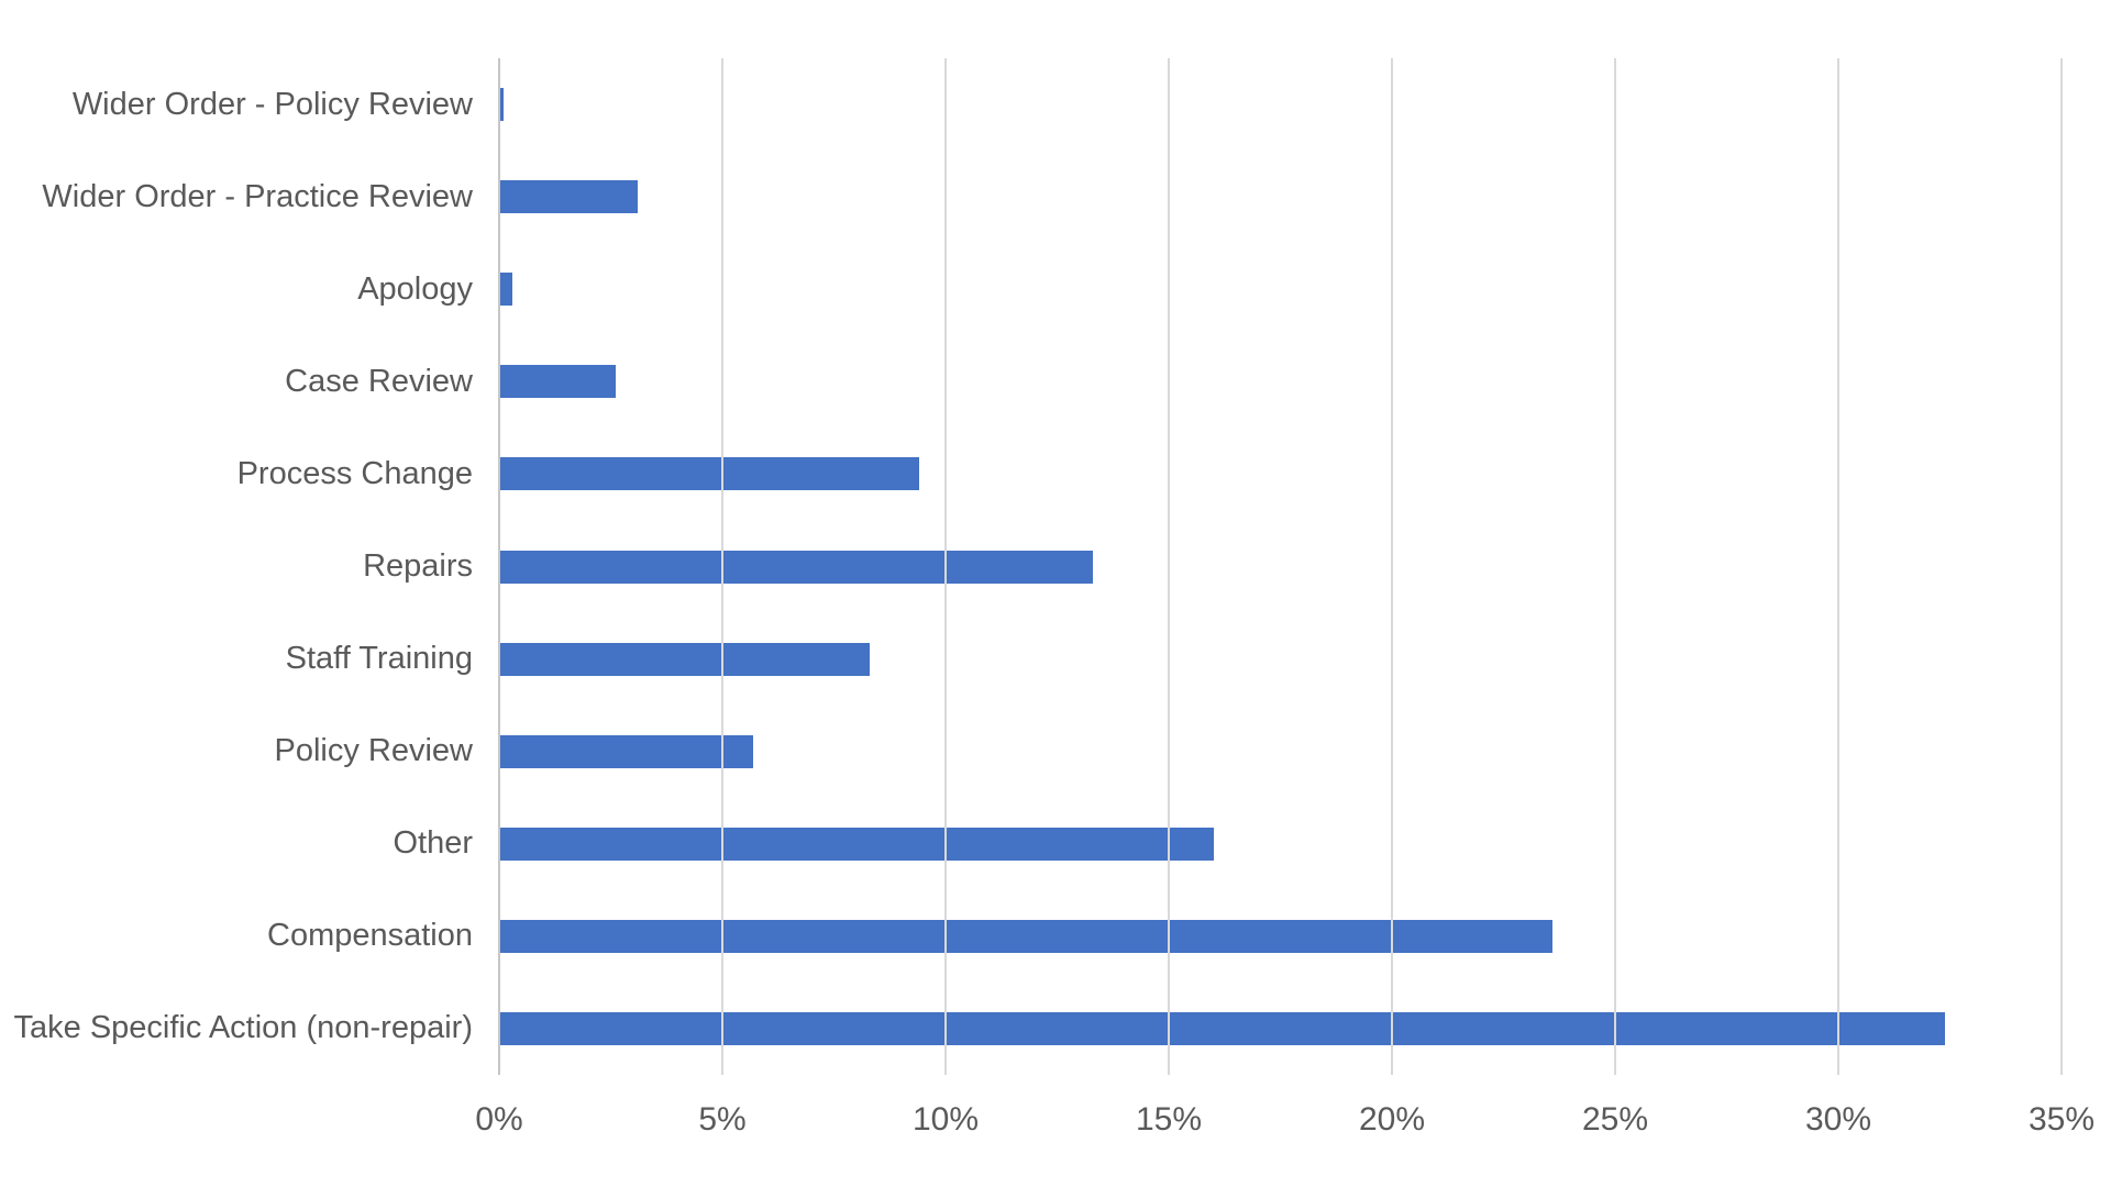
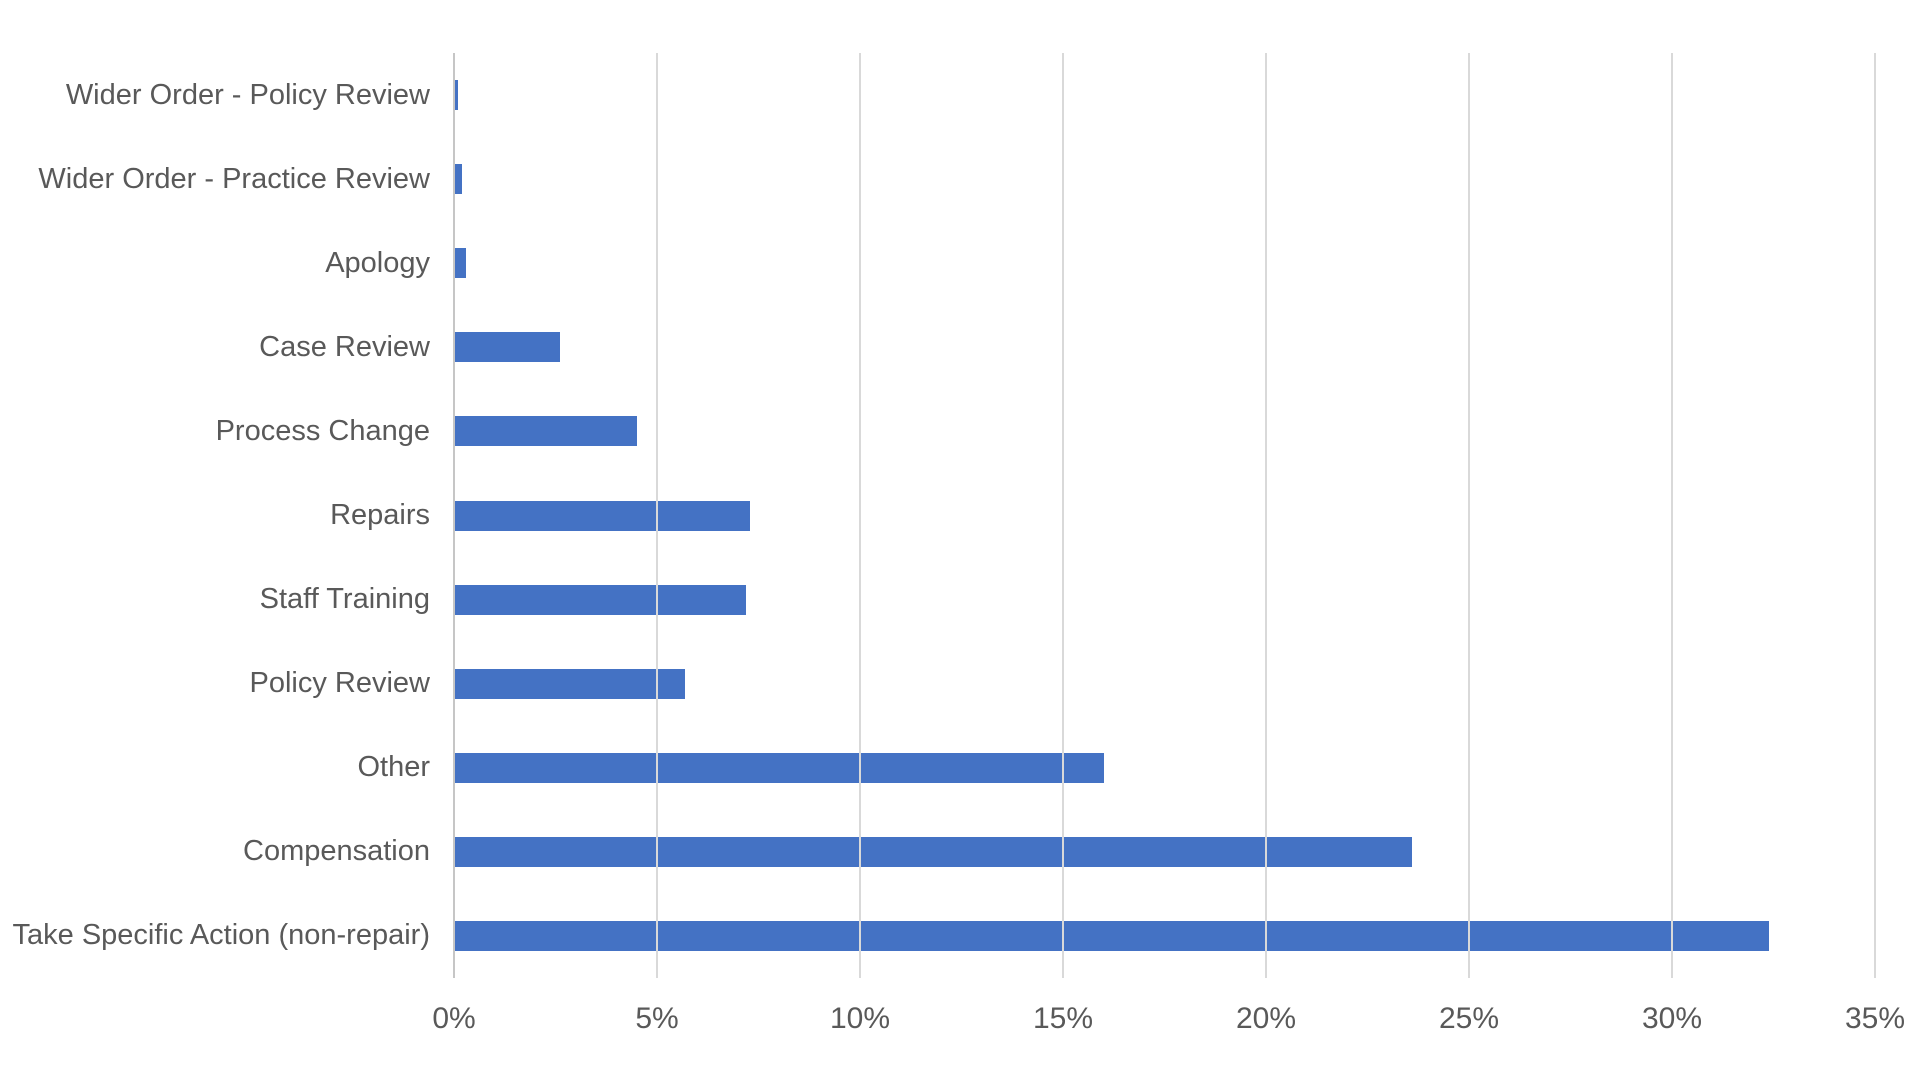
Wider Order - Practice Review: 3.1% -> 0.2%
Process Change: 9.4% -> 4.5%
Repairs: 13.3% -> 7.3%
Staff Training: 8.3% -> 7.2%
